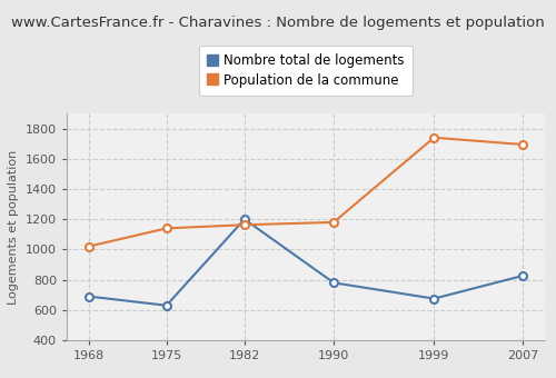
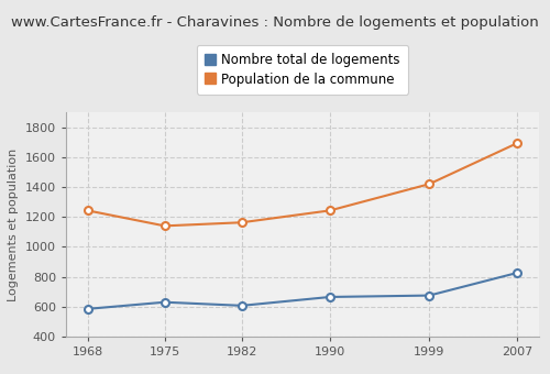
Nombre total de logements/1968: 690 -> 580
Population de la commune/1968: 1020 -> 1240
Nombre total de logements/1982: 1200 -> 610
Nombre total de logements/1990: 780 -> 660
Population de la commune/1990: 1180 -> 1240
Population de la commune/1999: 1740 -> 1420
